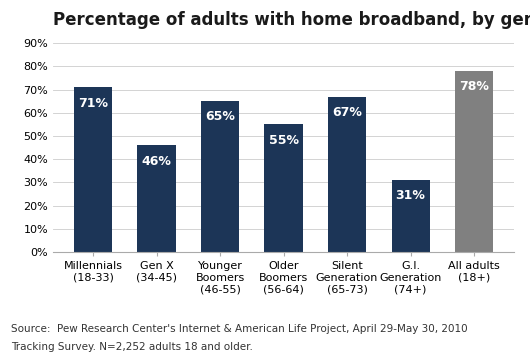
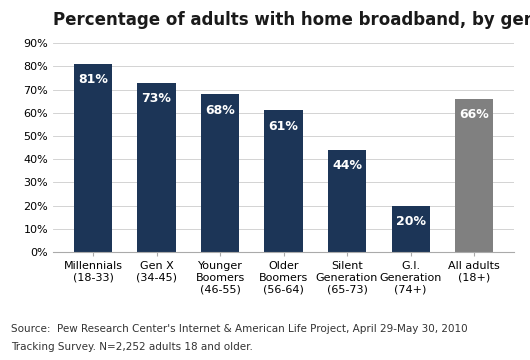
Millennials (18-33): 71% -> 81%
Gen X (34-45): 46% -> 73%
Younger Boomers (46-55): 65% -> 68%
Older Boomers (56-64): 55% -> 61%
Silent Generation (65-73): 67% -> 44%
G.I. Generation (74+): 31% -> 20%
All adults (18+): 78% -> 66%
